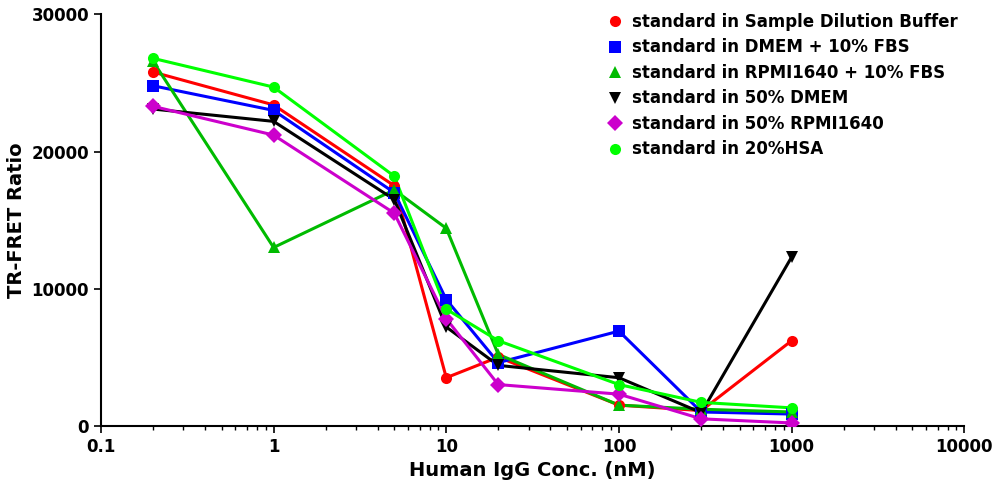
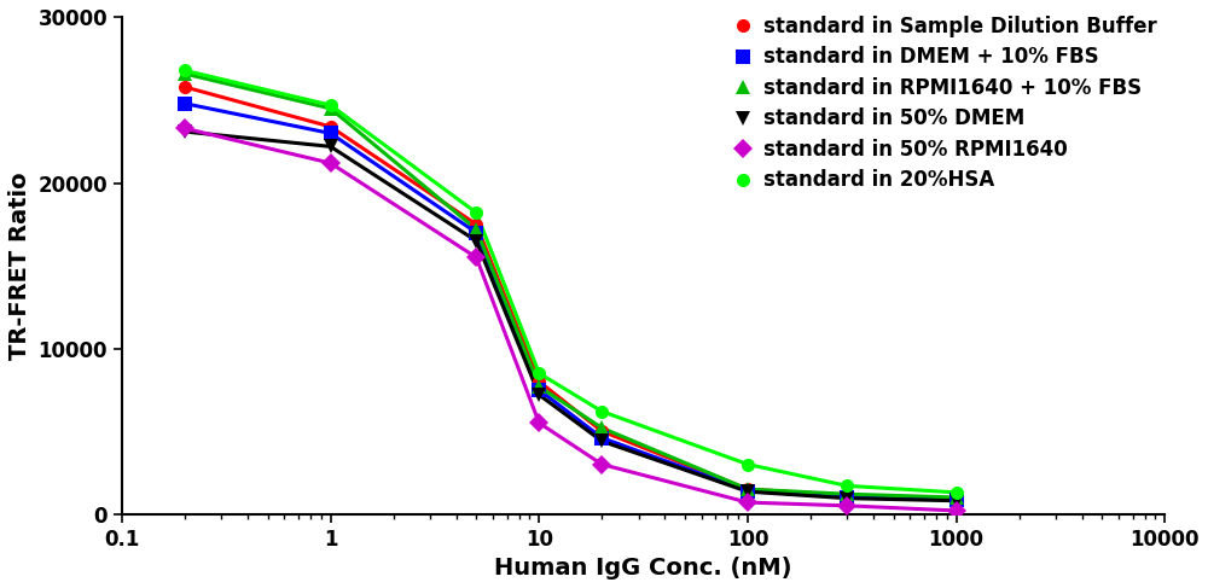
standard in RPMI1640 + 10% FBS/1: 13000 -> 24500
standard in Sample Dilution Buffer/10: 3500 -> 8000
standard in DMEM + 10% FBS/10: 9200 -> 7500
standard in RPMI1640 + 10% FBS/10: 14400 -> 7700
standard in 50% RPMI1640/10: 7800 -> 5500
standard in DMEM + 10% FBS/100: 6900 -> 1400
standard in 50% DMEM/100: 3500 -> 1400
standard in 50% RPMI1640/100: 2300 -> 700
standard in Sample Dilution Buffer/1000: 6200 -> 900
standard in 50% DMEM/1000: 12300 -> 800
